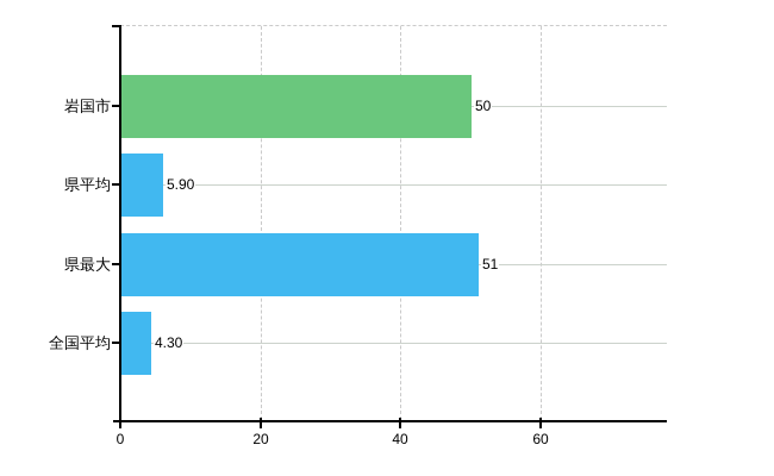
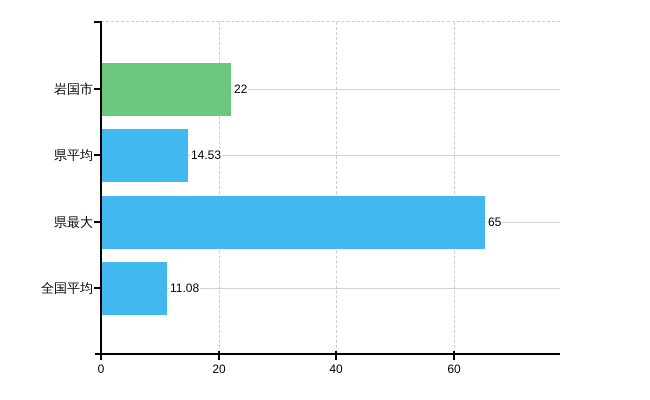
岩国市: 50 -> 22
県平均: 5.90 -> 14.53
県最大: 51 -> 65
全国平均: 4.30 -> 11.08
